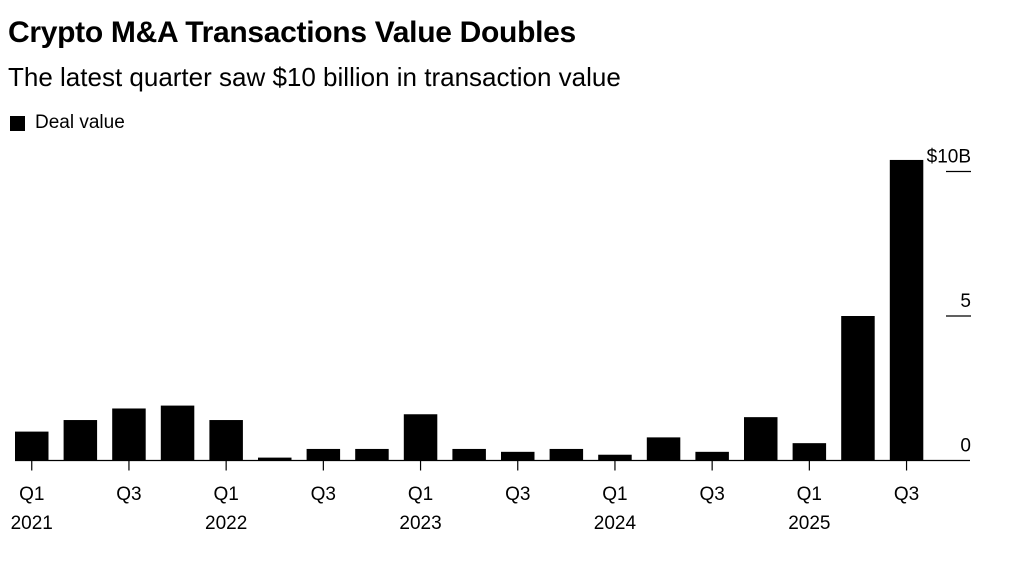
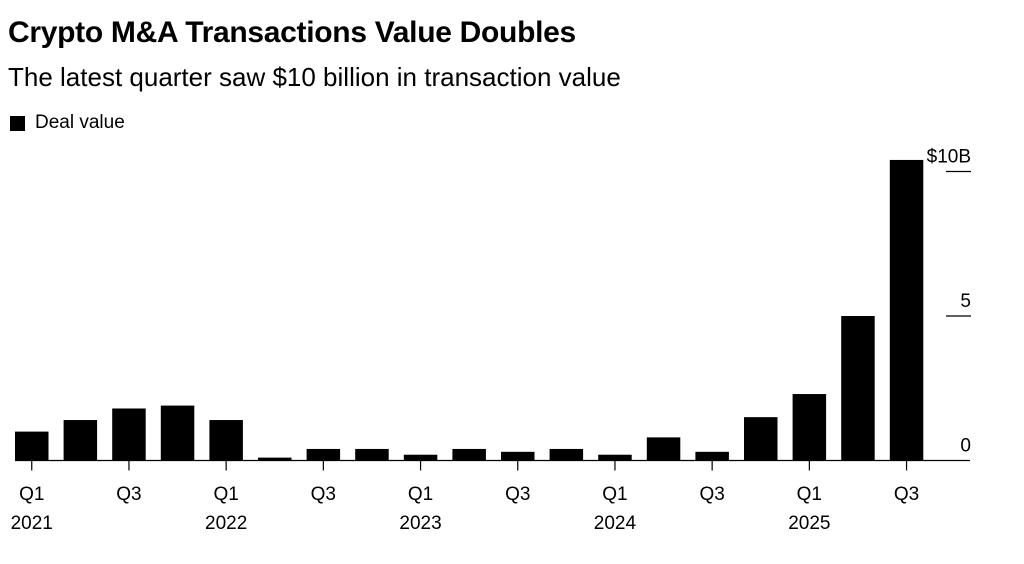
Q1 2023: $1.6B -> $0.2B
Q1 2025: $0.6B -> $2.3B
